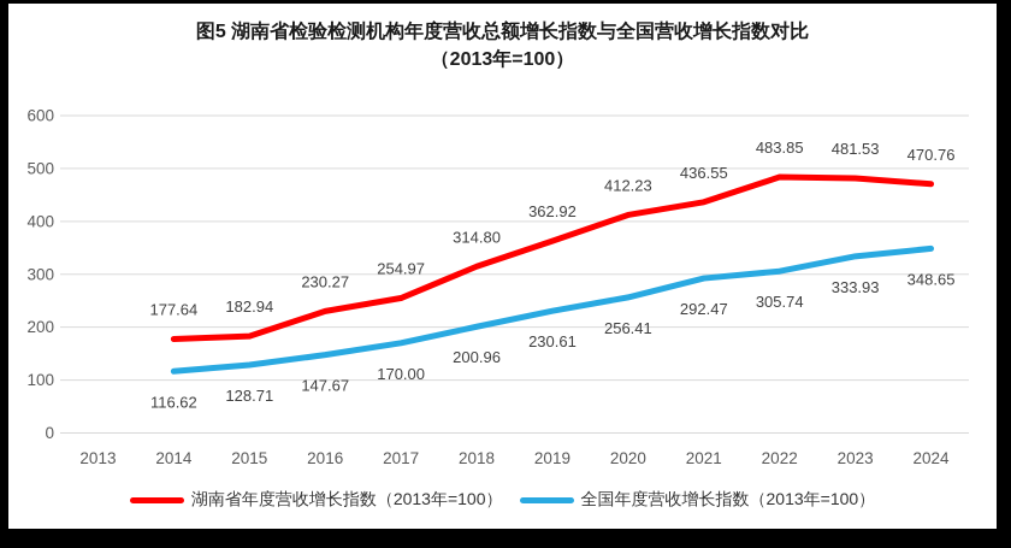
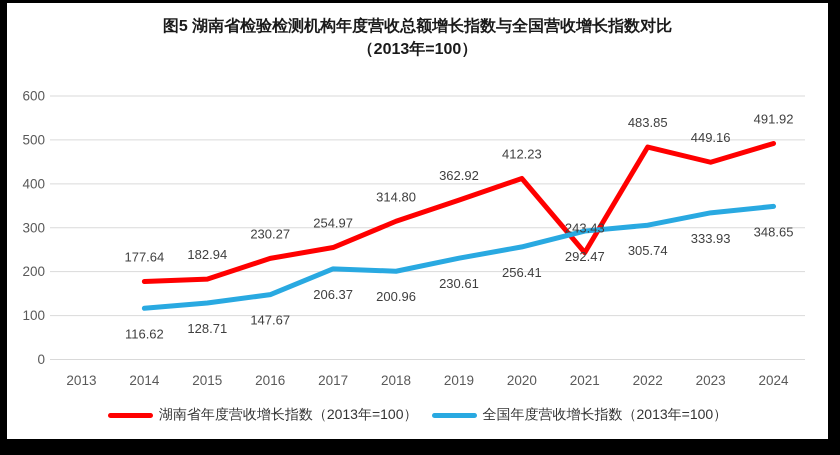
全国年度营收增长指数（2013年=100）/2017: 170.00 -> 206.37
湖南省年度营收增长指数（2013年=100）/2021: 436.55 -> 243.43
湖南省年度营收增长指数（2013年=100）/2023: 481.53 -> 449.16
湖南省年度营收增长指数（2013年=100）/2024: 470.76 -> 491.92
